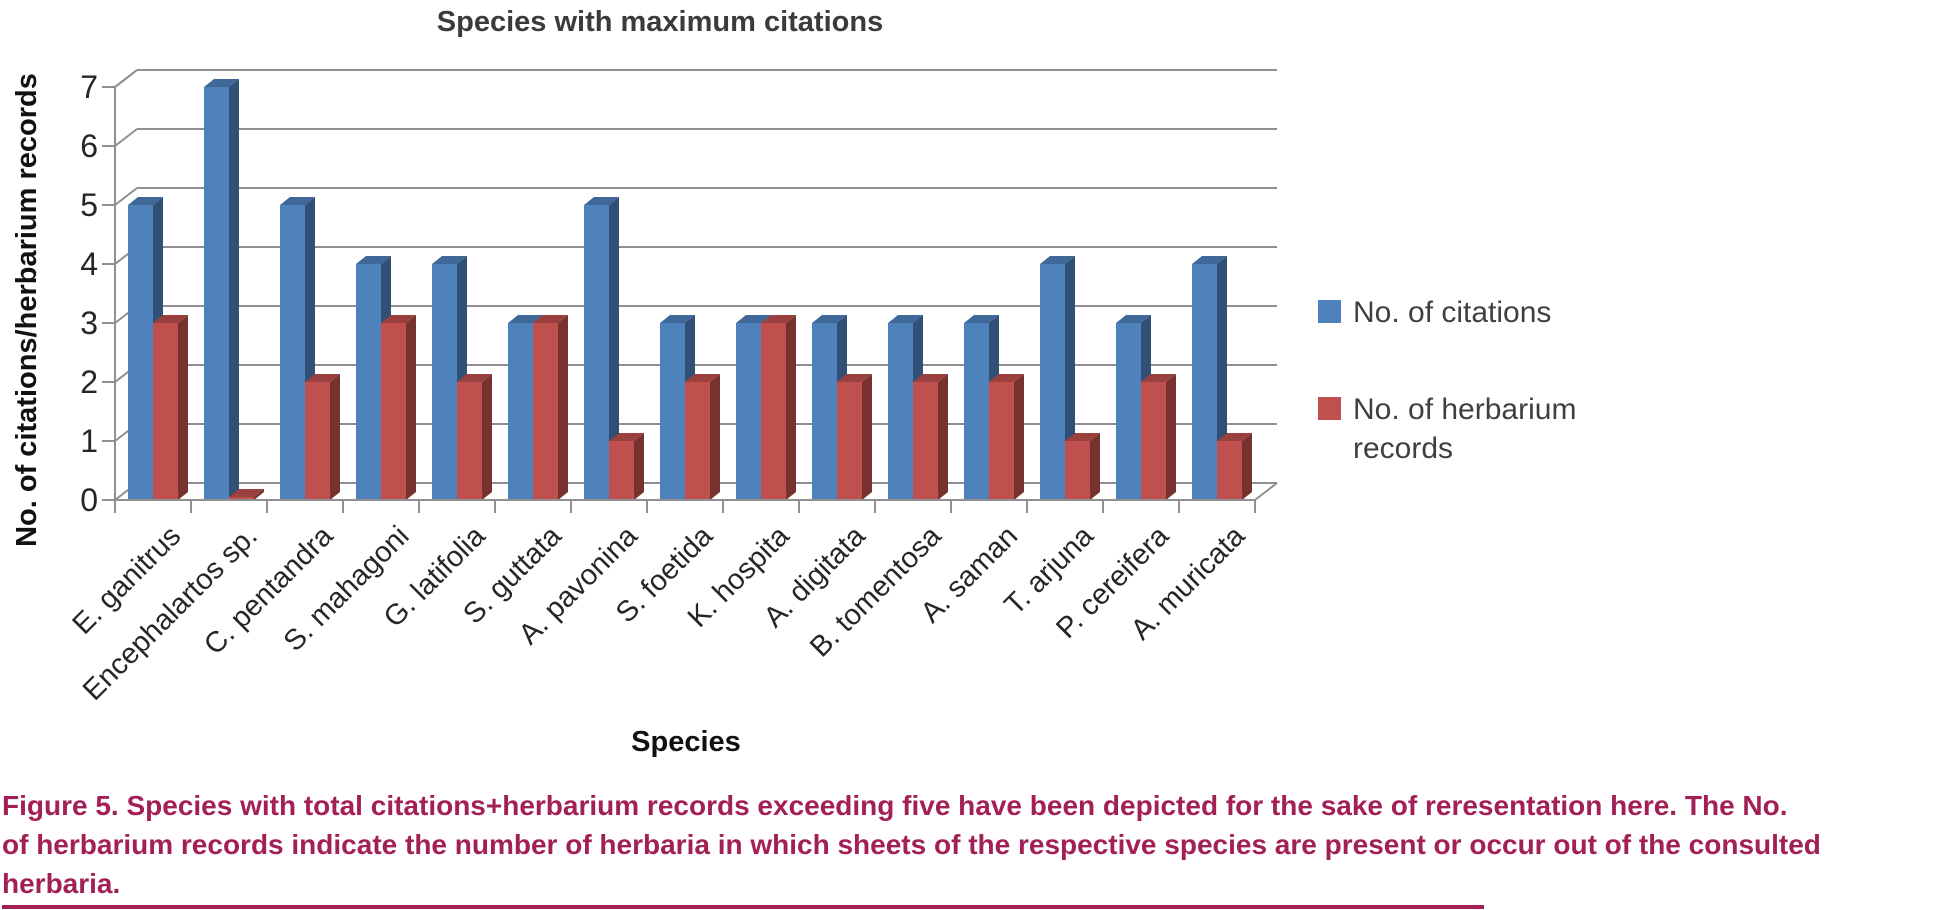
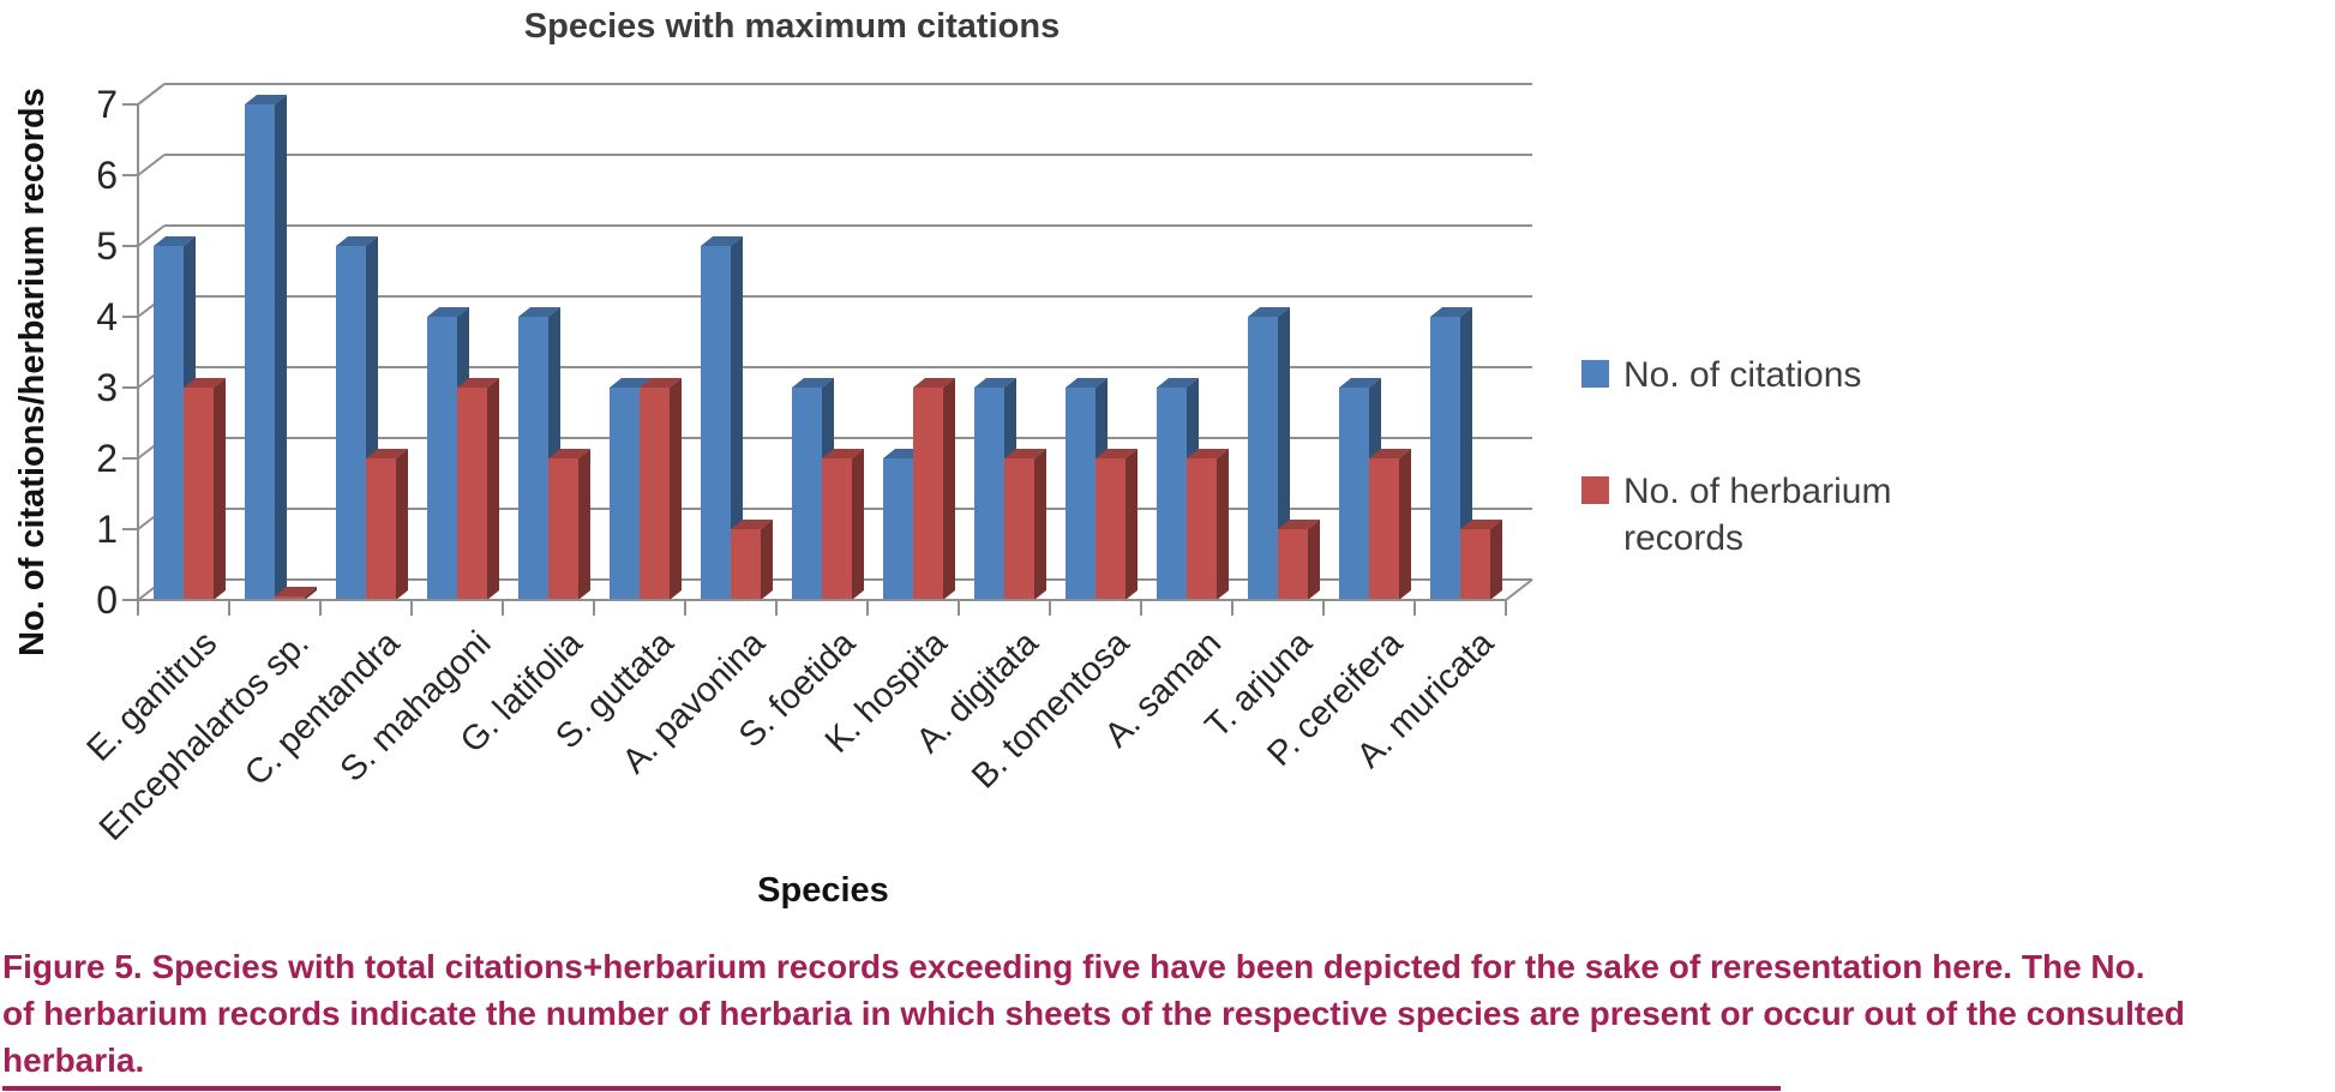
No. of citations/K. hospita: 3 -> 2
